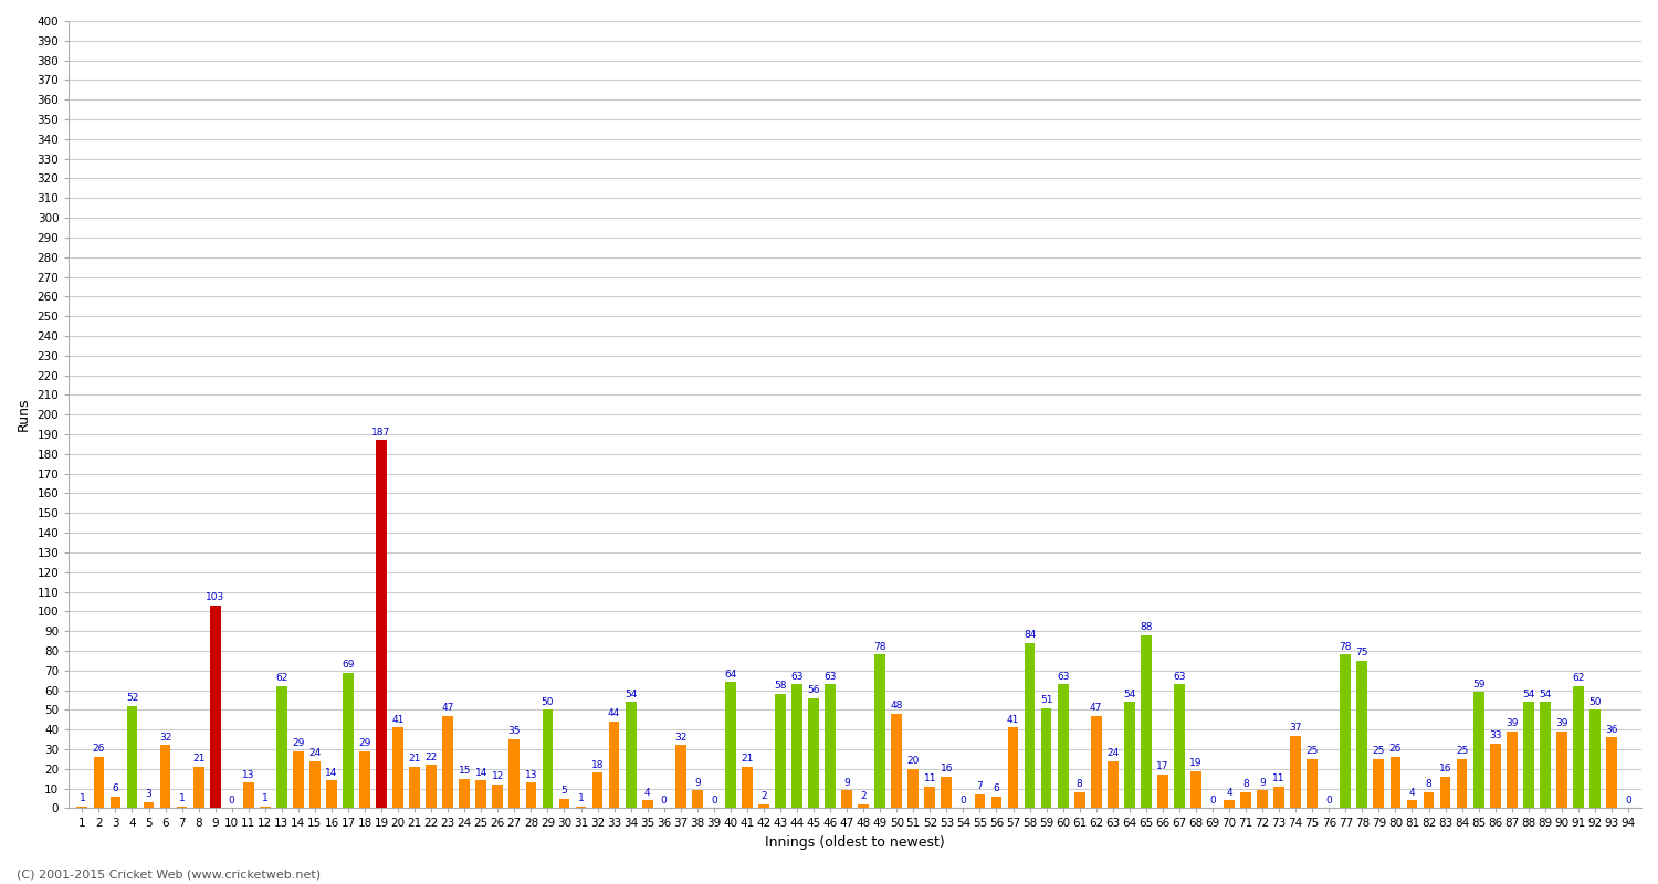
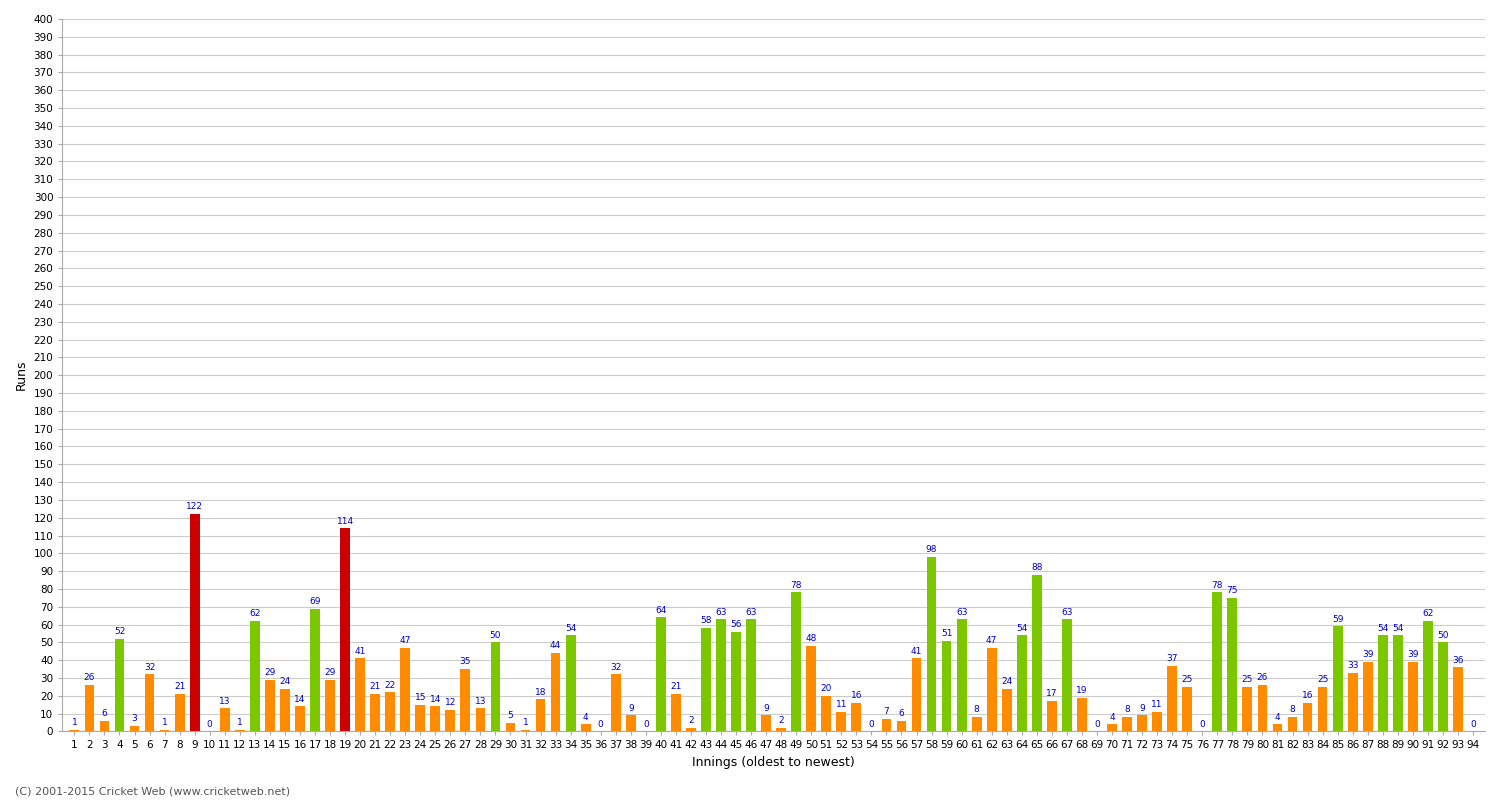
9: 103 -> 122
19: 187 -> 114
58: 84 -> 98
